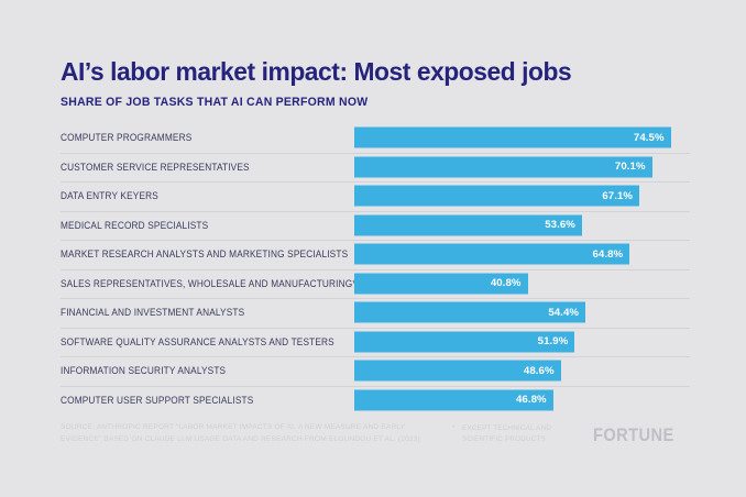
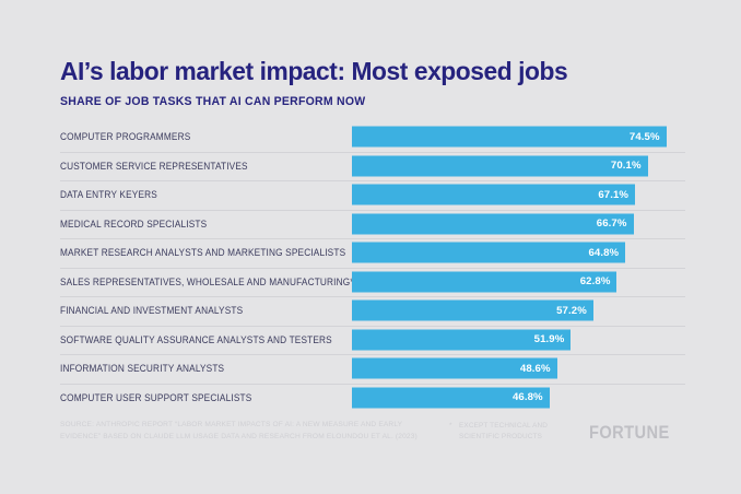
MEDICAL RECORD SPECIALISTS: 53.6% -> 66.7%
SALES REPRESENTATIVES, WHOLESALE AND MANUFACTURING*: 40.8% -> 62.8%
FINANCIAL AND INVESTMENT ANALYSTS: 54.4% -> 57.2%
